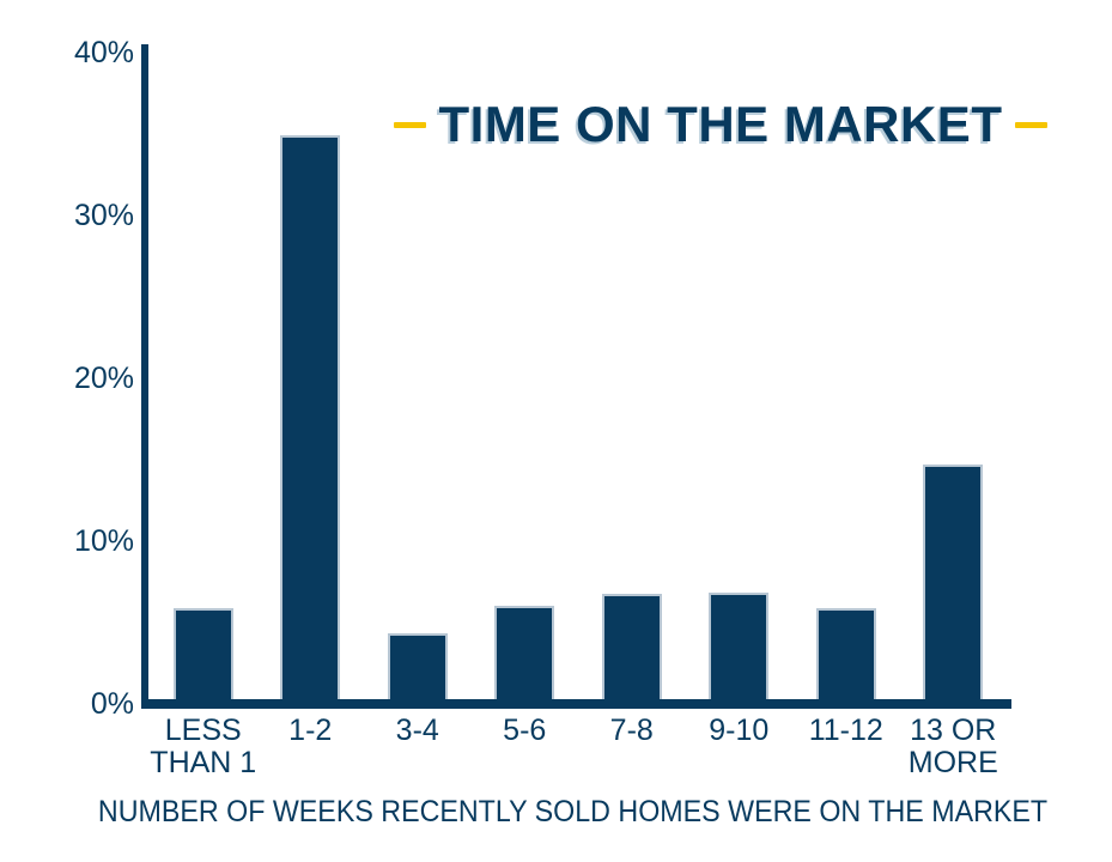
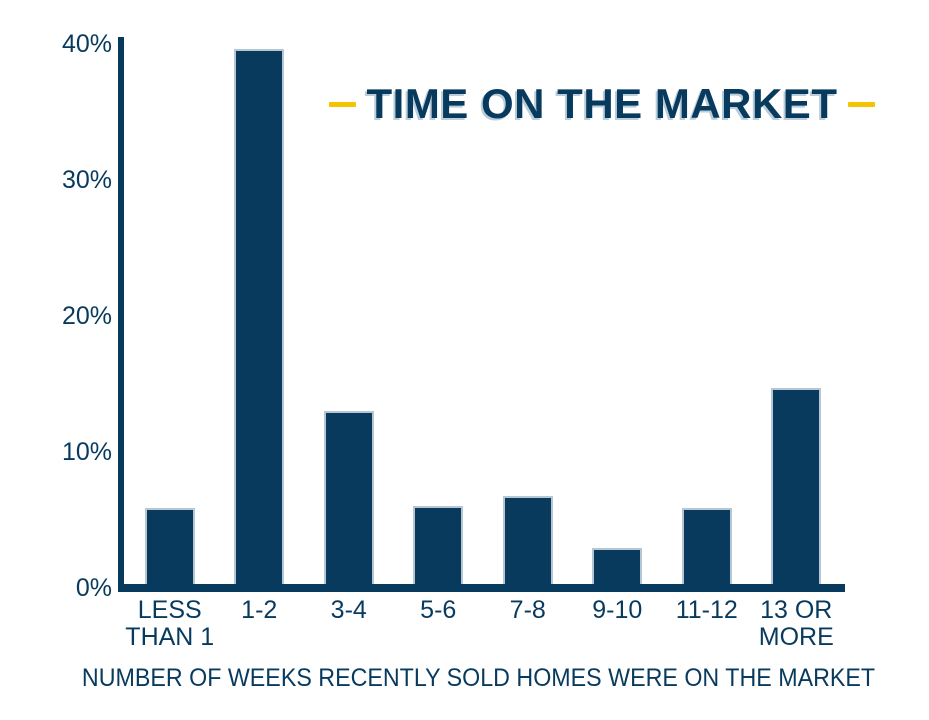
1-2: 34.9% -> 39.6%
3-4: 4.1% -> 12.8%
9-10: 6.6% -> 2.7%
